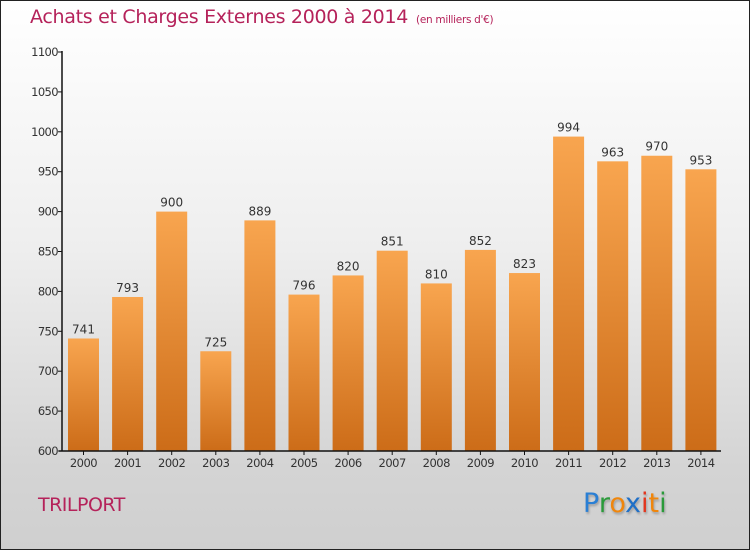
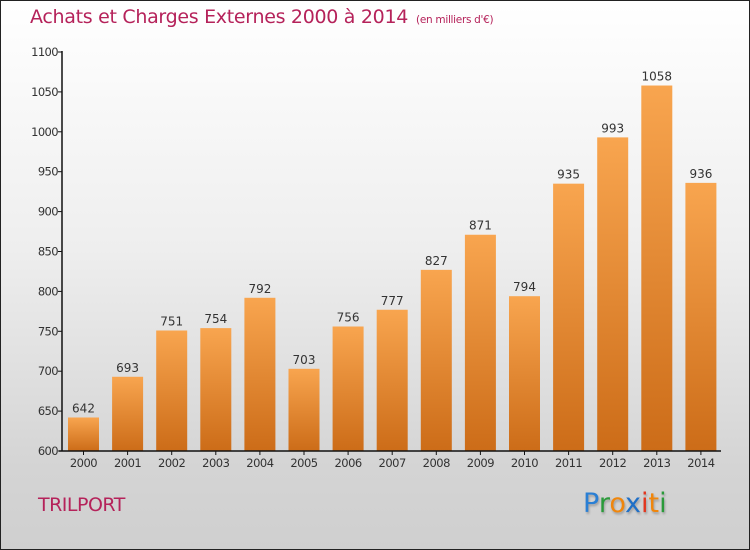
2000: 741 -> 642
2001: 793 -> 693
2002: 900 -> 751
2003: 725 -> 754
2004: 889 -> 792
2005: 796 -> 703
2006: 820 -> 756
2007: 851 -> 777
2008: 810 -> 827
2009: 852 -> 871
2010: 823 -> 794
2011: 994 -> 935
2012: 963 -> 993
2013: 970 -> 1058
2014: 953 -> 936
